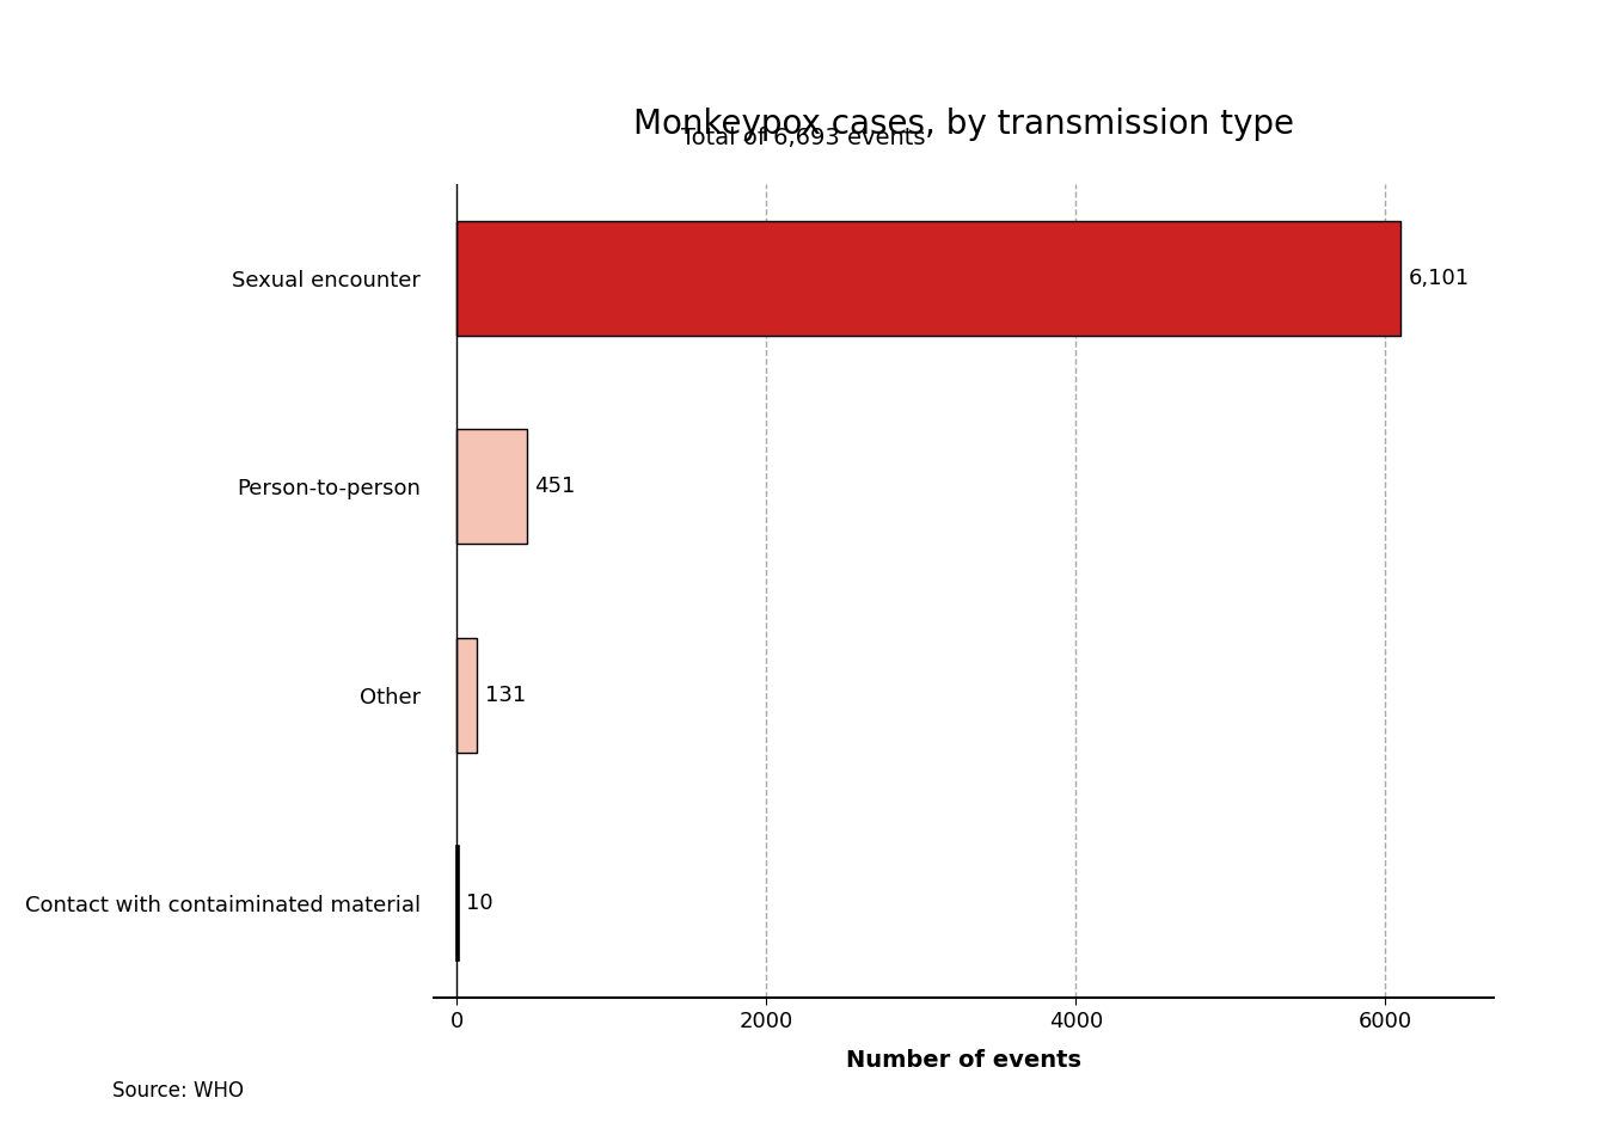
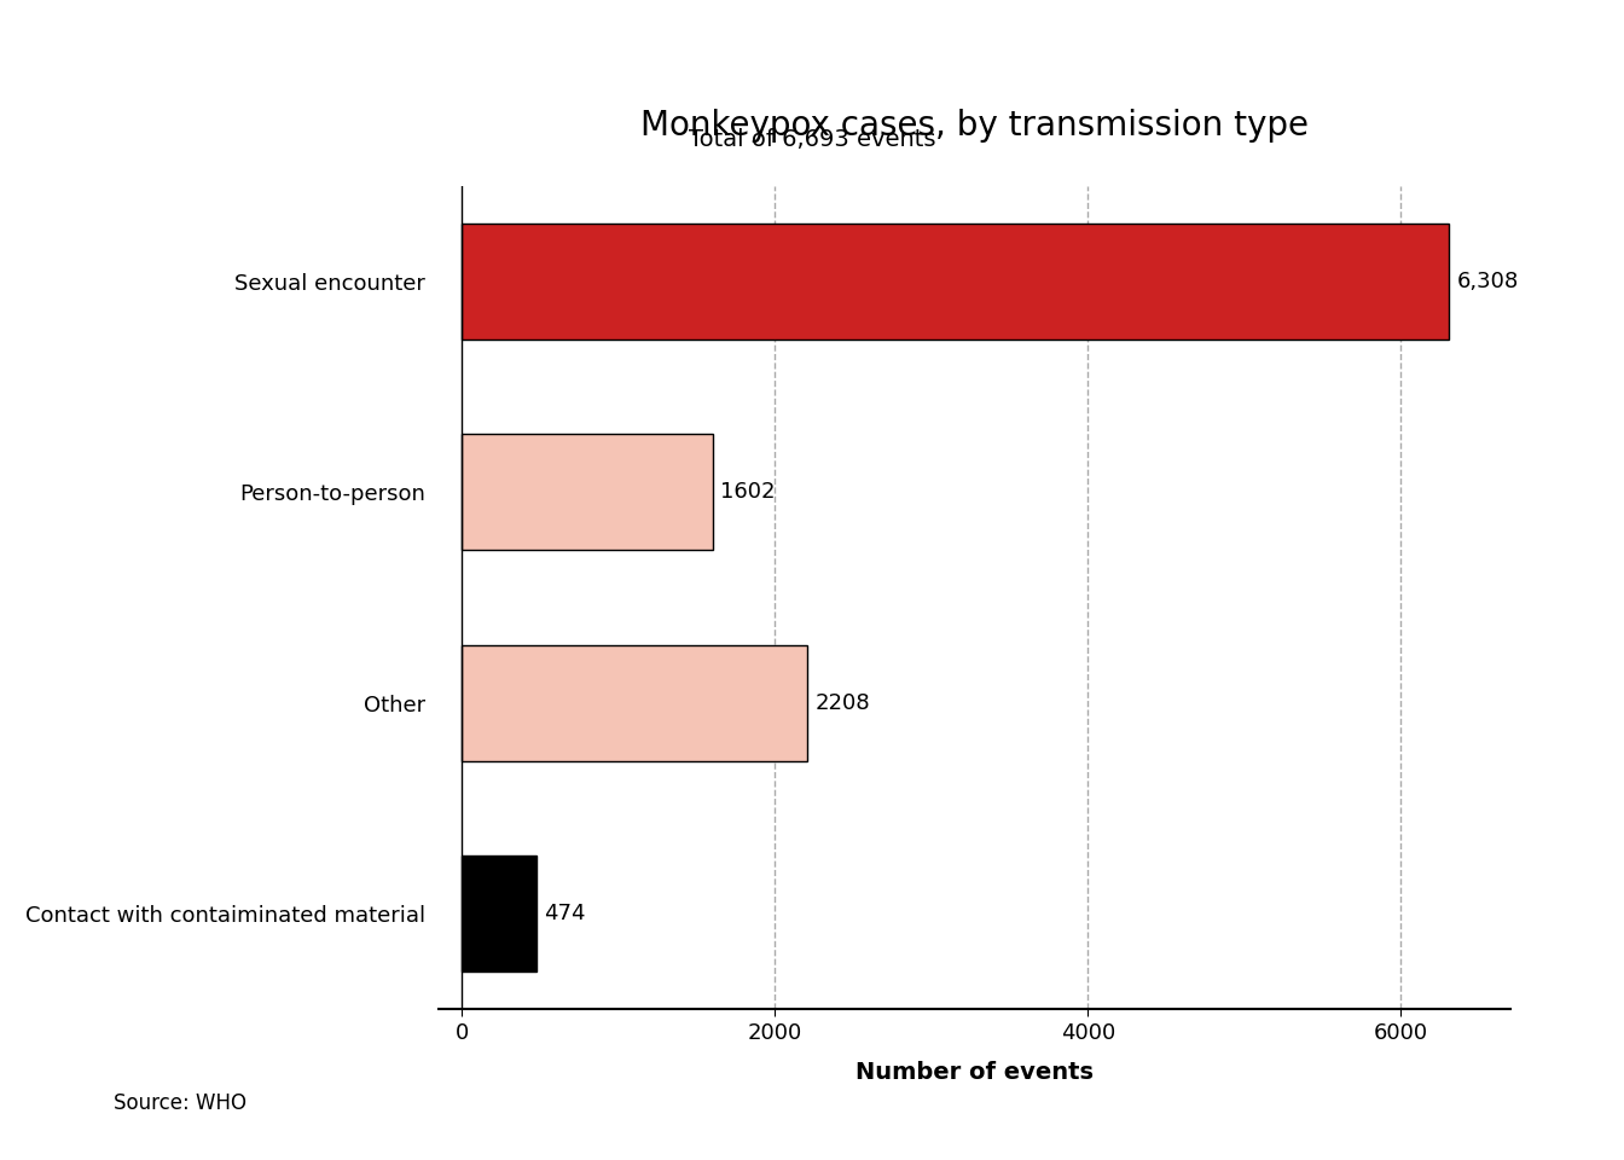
Sexual encounter: 6,101 -> 6,308
Person-to-person: 451 -> 1602
Other: 131 -> 2208
Contact with contaiminated material: 10 -> 474
